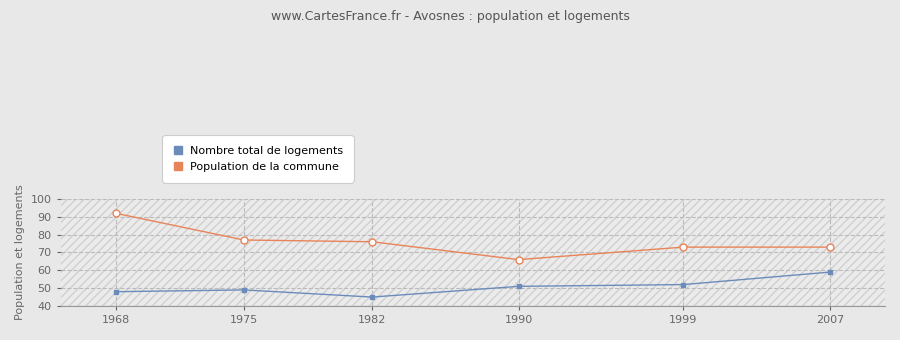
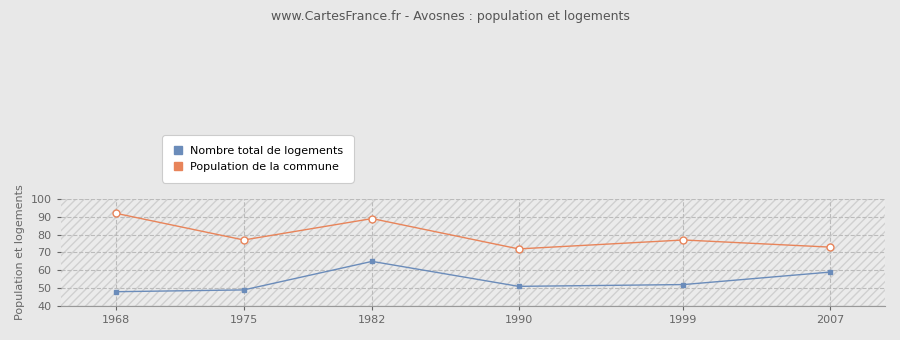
Nombre total de logements/1982: 45 -> 65
Population de la commune/1982: 76 -> 89
Population de la commune/1990: 66 -> 72
Population de la commune/1999: 73 -> 77
